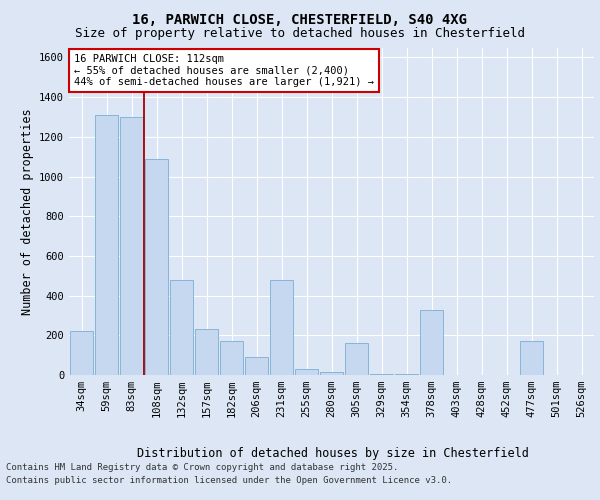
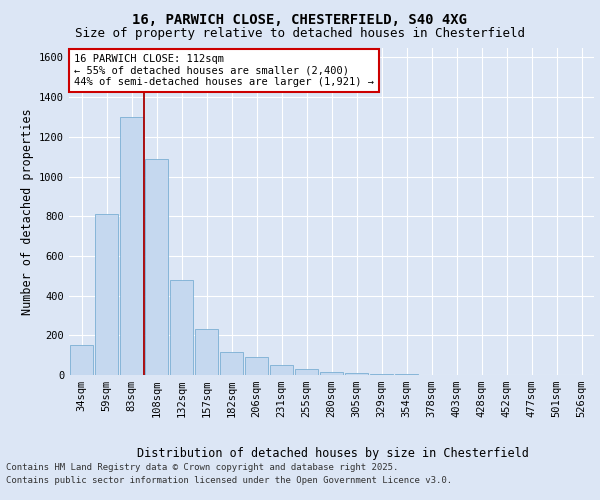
34sqm: 220 -> 150
59sqm: 1310 -> 810
182sqm: 170 -> 120
231sqm: 480 -> 50
305sqm: 160 -> 10
378sqm: 330 -> 0
477sqm: 170 -> 0
